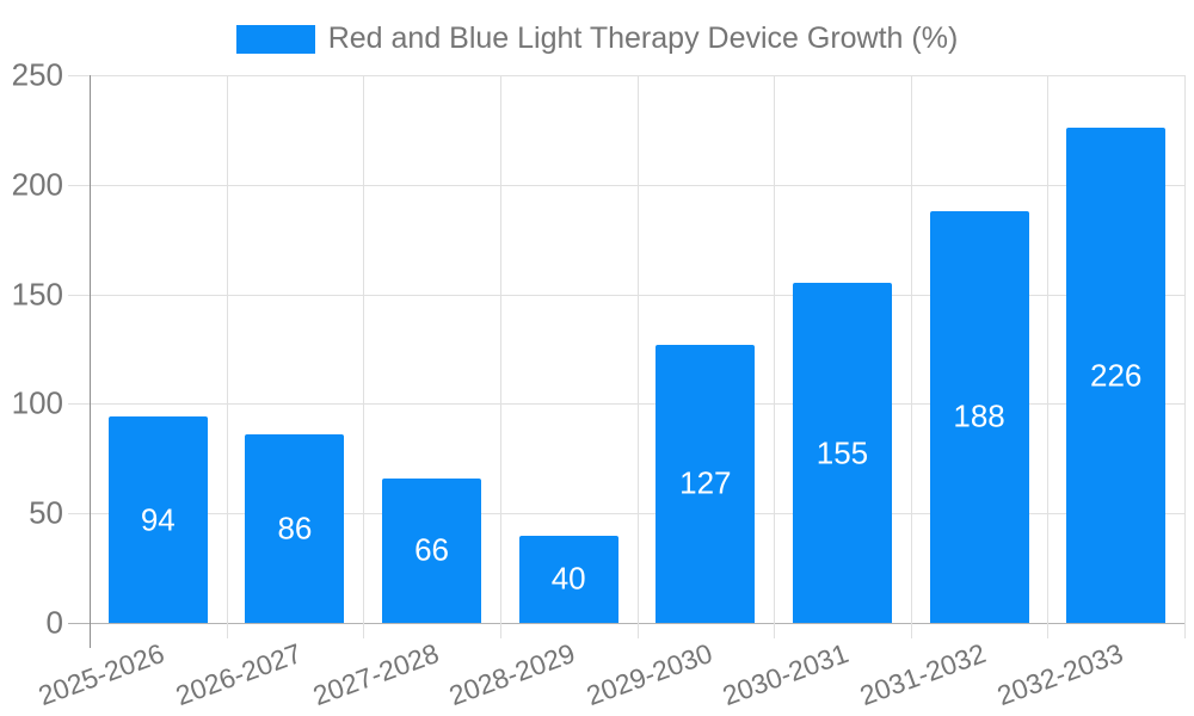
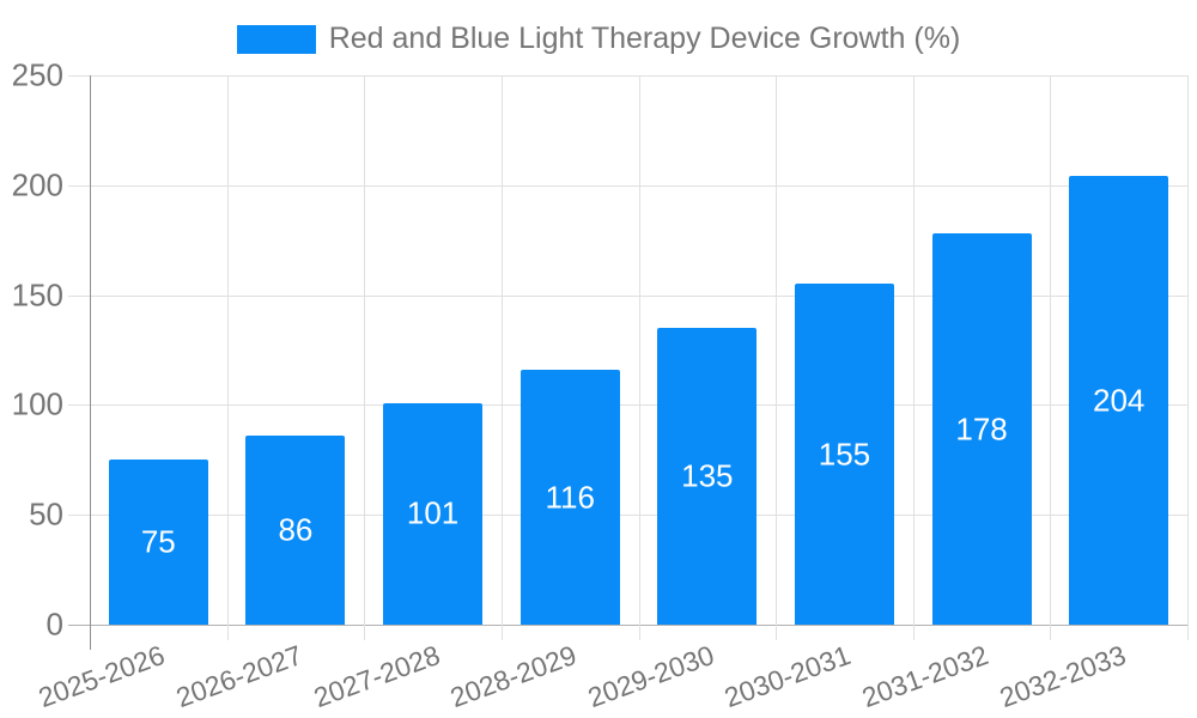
2025-2026: 94 -> 75
2027-2028: 66 -> 101
2028-2029: 40 -> 116
2029-2030: 127 -> 135
2031-2032: 188 -> 178
2032-2033: 226 -> 204
